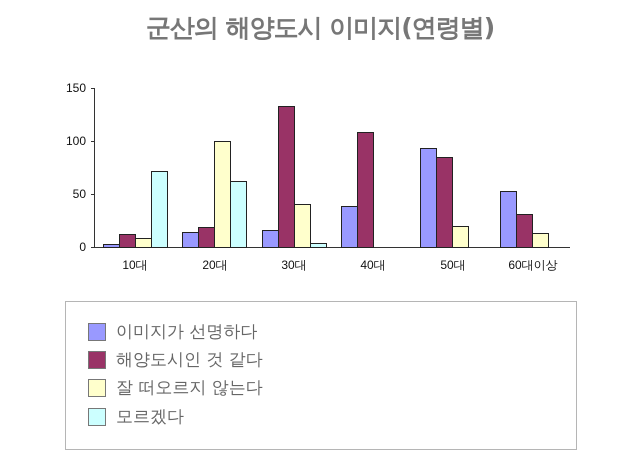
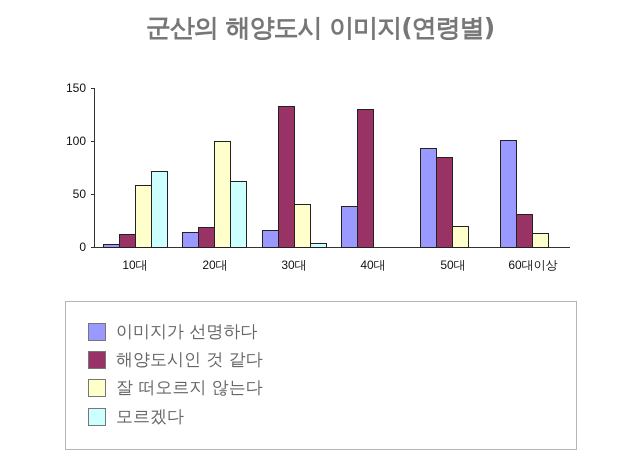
잘 떠오르지 않는다/10대: 9 -> 59
해양도시인 것 같다/40대: 109 -> 130
이미지가 선명하다/60대이상: 53 -> 101
